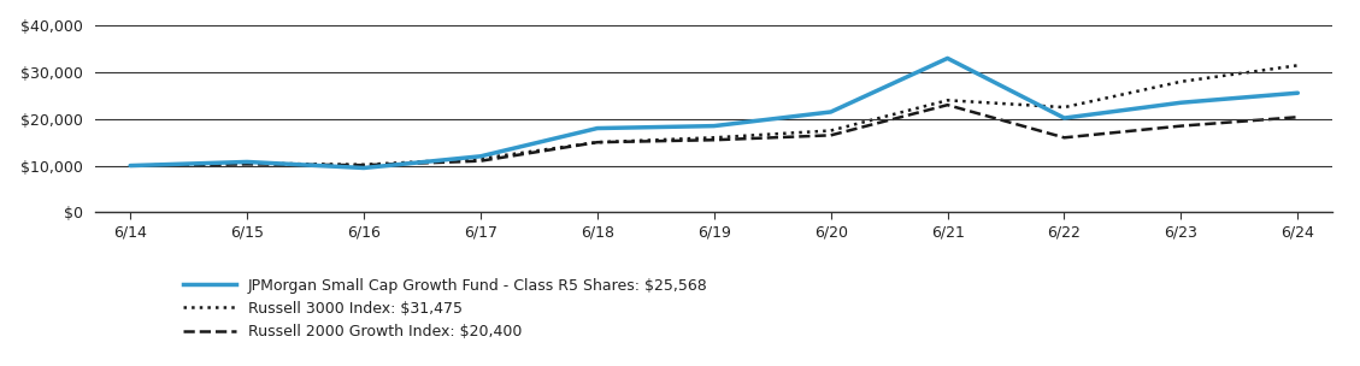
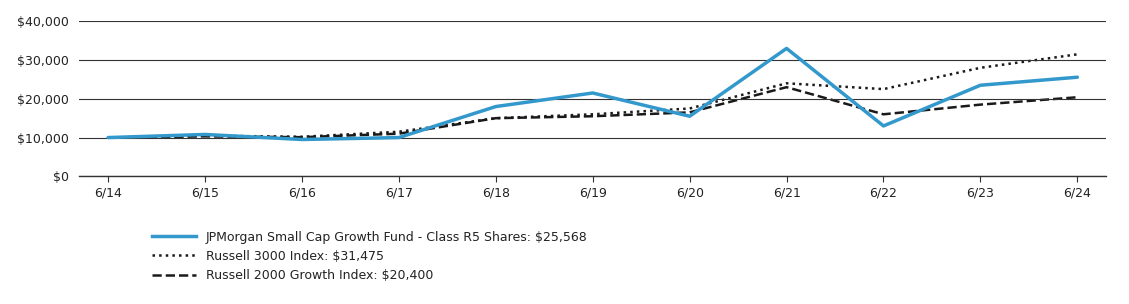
JPMorgan Small Cap Growth Fund - Class R5 Shares: $25,568/6/17: $12,000 -> $10,000
JPMorgan Small Cap Growth Fund - Class R5 Shares: $25,568/6/19: $18,500 -> $21,500
JPMorgan Small Cap Growth Fund - Class R5 Shares: $25,568/6/20: $21,500 -> $15,500
JPMorgan Small Cap Growth Fund - Class R5 Shares: $25,568/6/22: $20,200 -> $13,000
